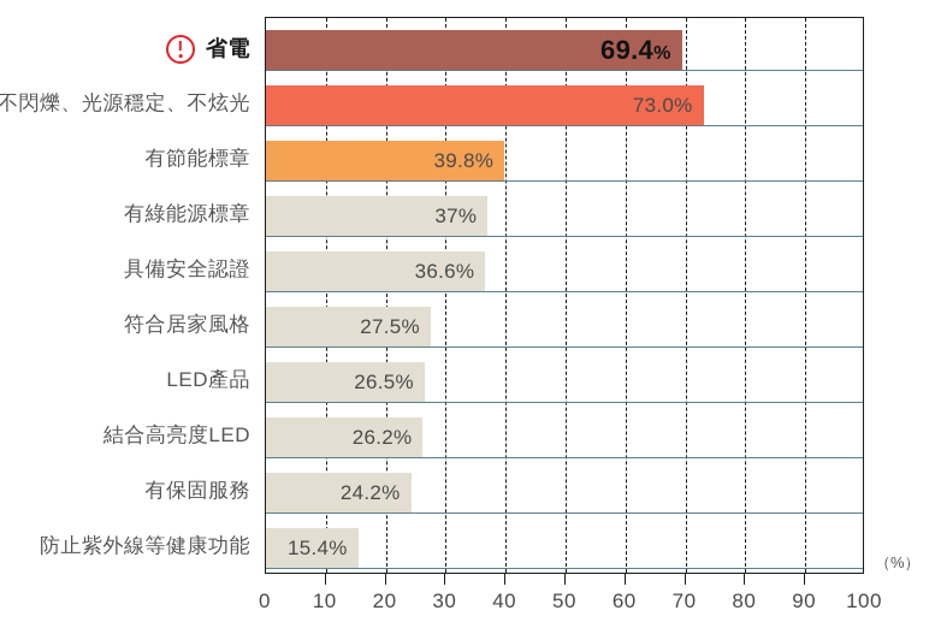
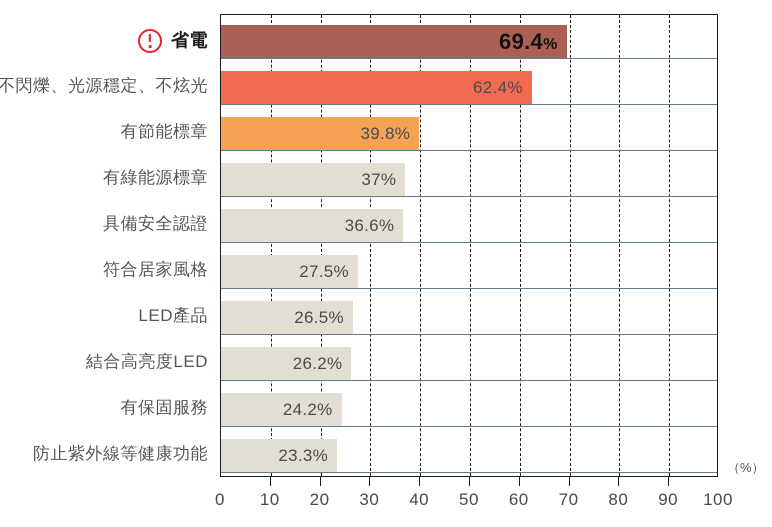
不閃爍、光源穩定、不炫光: 73.0% -> 62.4%
防止紫外線等健康功能: 15.4% -> 23.3%
